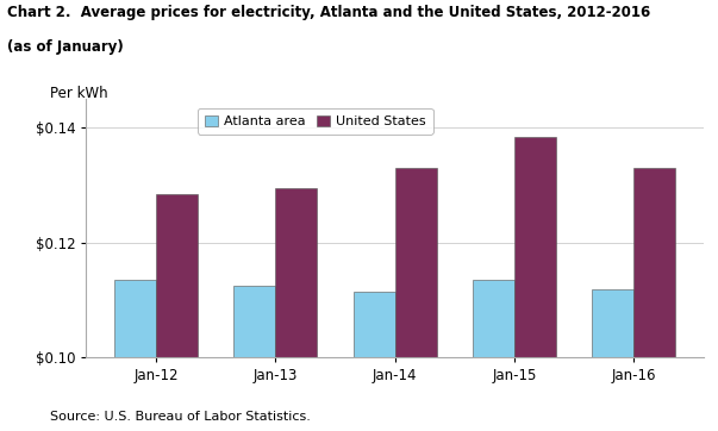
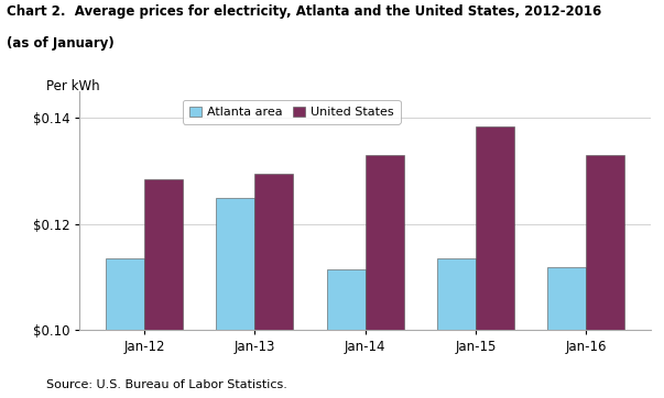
Atlanta area/Jan-13: $0.1125 -> $0.1250
